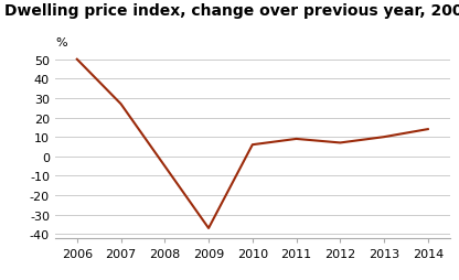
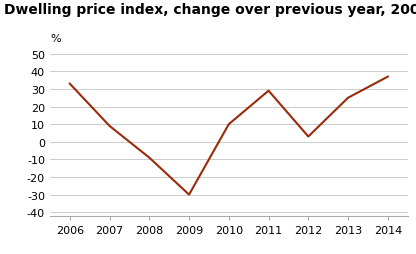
2006: 50 -> 33
2007: 27 -> 9
2008: -5 -> -9
2009: -37 -> -30
2010: 6 -> 10
2011: 9 -> 29
2012: 7 -> 3
2013: 10 -> 25
2014: 14 -> 37
